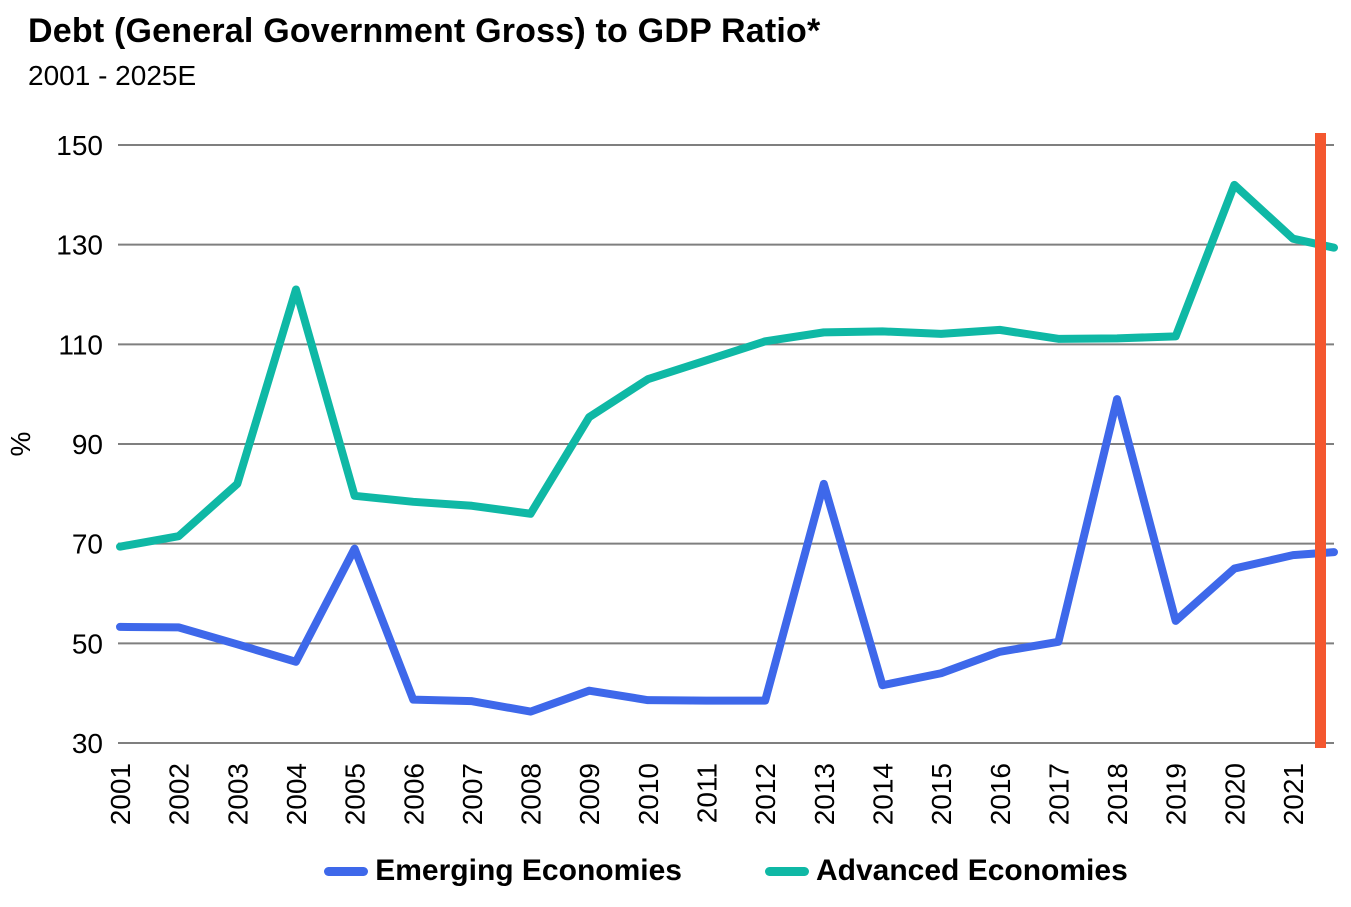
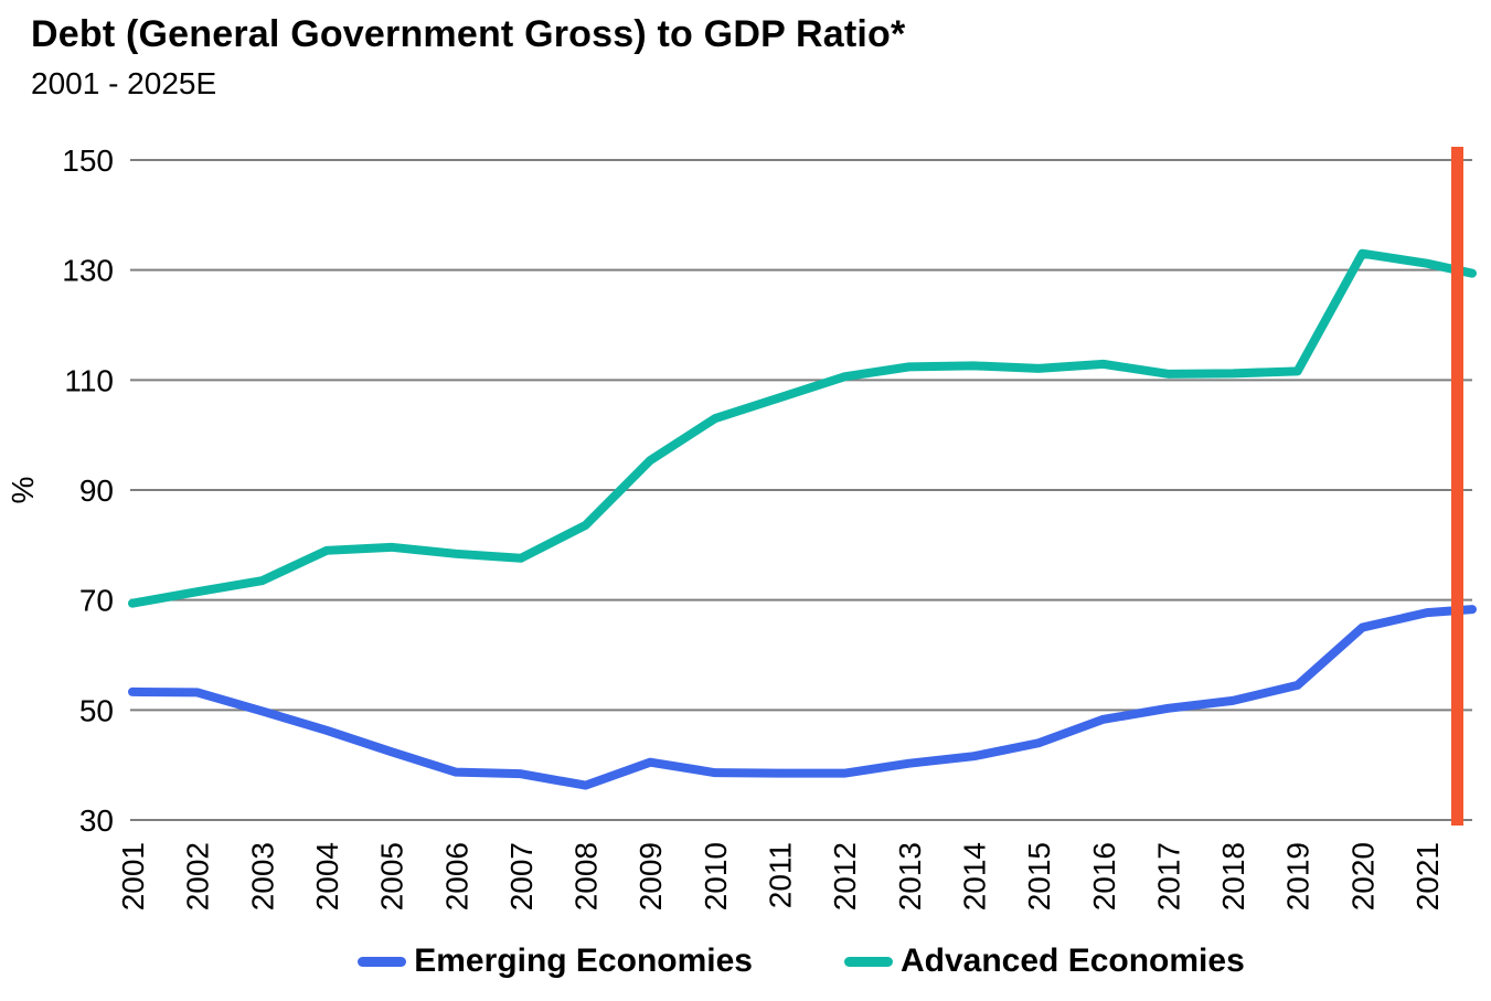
Advanced Economies/2003: 82 -> 74
Advanced Economies/2004: 121 -> 79
Emerging Economies/2005: 69 -> 42
Advanced Economies/2008: 76 -> 84
Emerging Economies/2013: 82 -> 40
Emerging Economies/2018: 99 -> 52
Advanced Economies/2020: 142 -> 133
